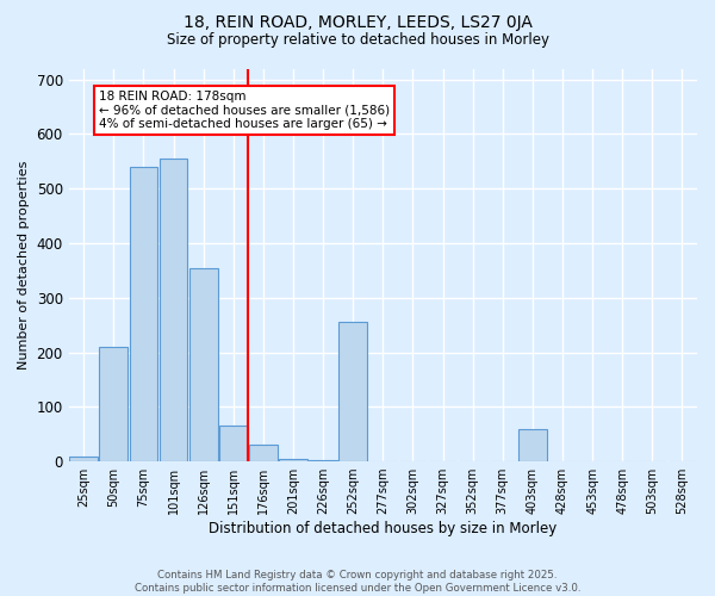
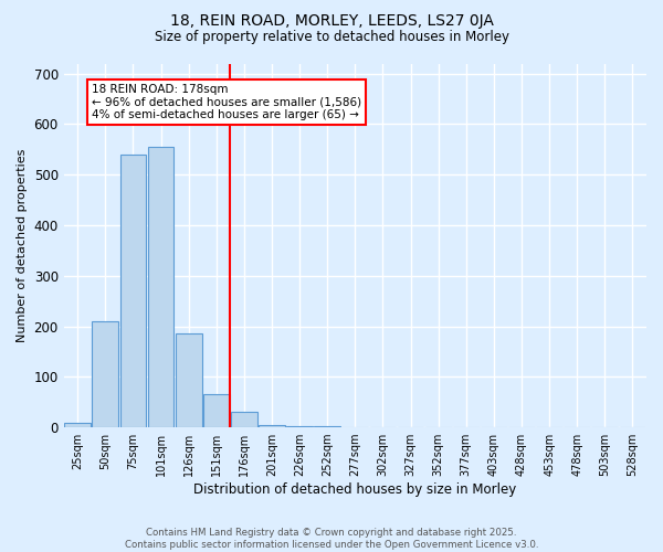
126sqm: 355 -> 185
252sqm: 255 -> 2
403sqm: 60 -> 1
